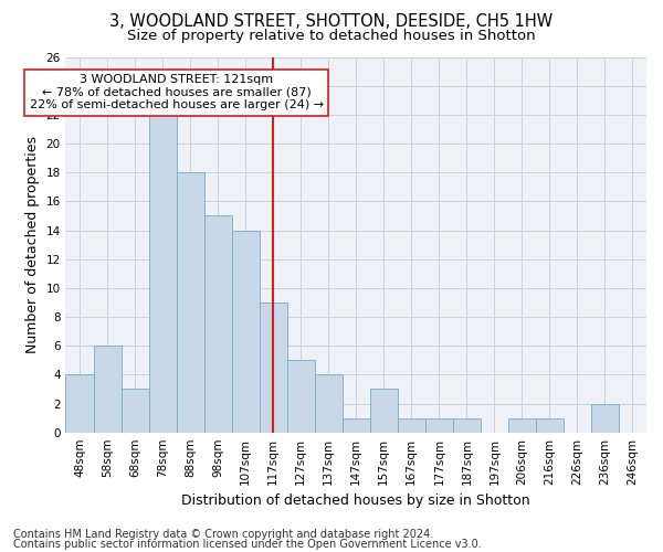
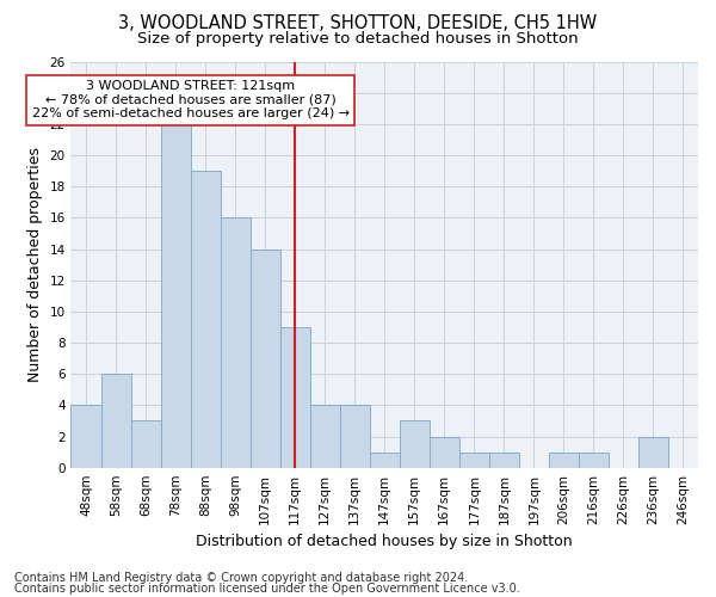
88sqm: 18 -> 19
98sqm: 15 -> 16
127sqm: 5 -> 4
167sqm: 1 -> 2
